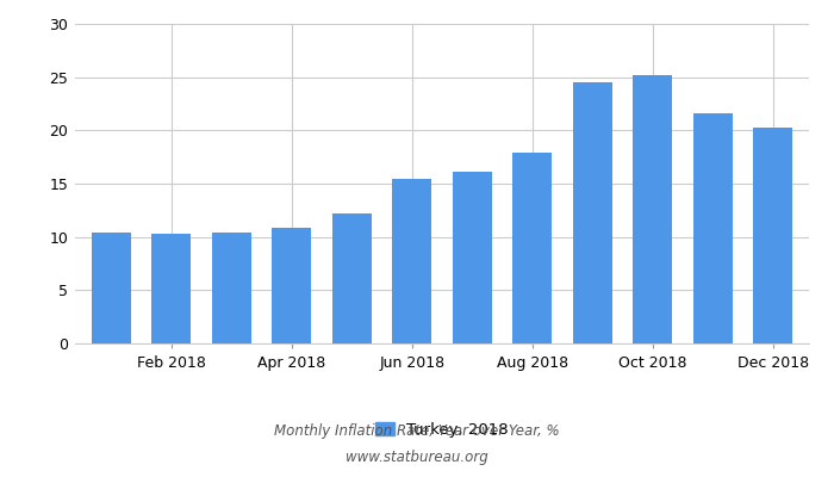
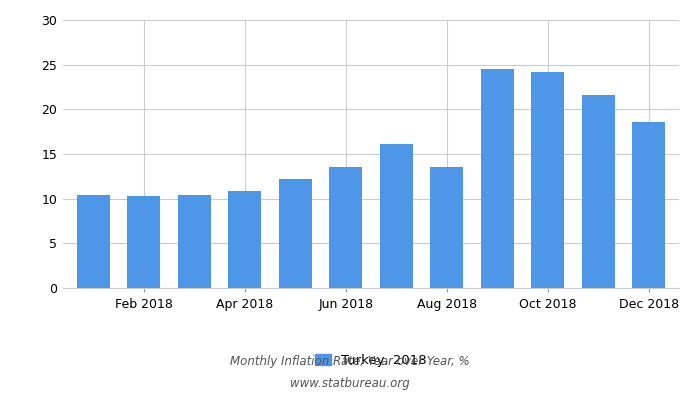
Jun 2018: 15.4 -> 13.6
Aug 2018: 17.9 -> 13.6
Oct 2018: 25.2 -> 24.2
Dec 2018: 20.3 -> 18.6
